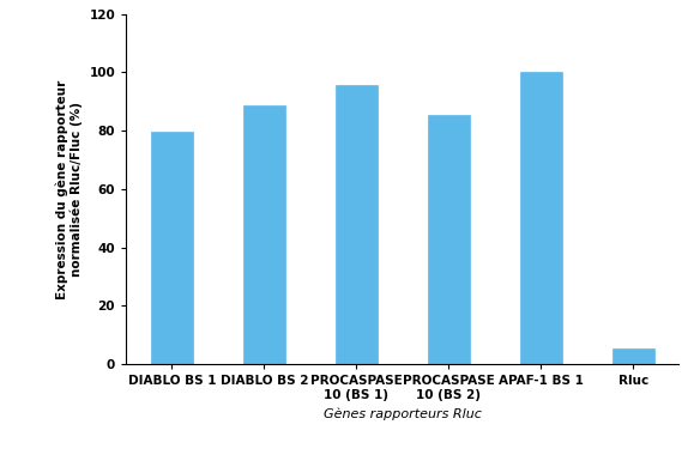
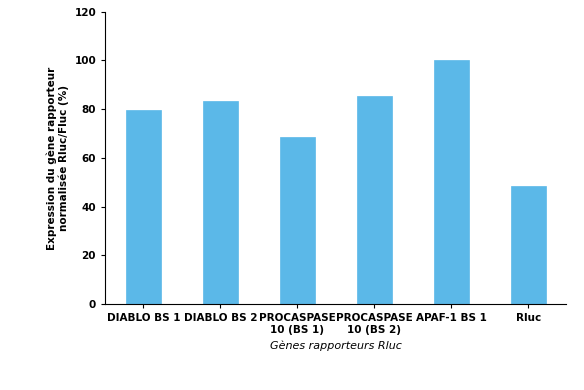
DIABLO BS 2: 88.5 -> 83.5
PROCASPASE 10 (BS 1): 95.5 -> 68.5
Rluc: 5.5 -> 48.5
